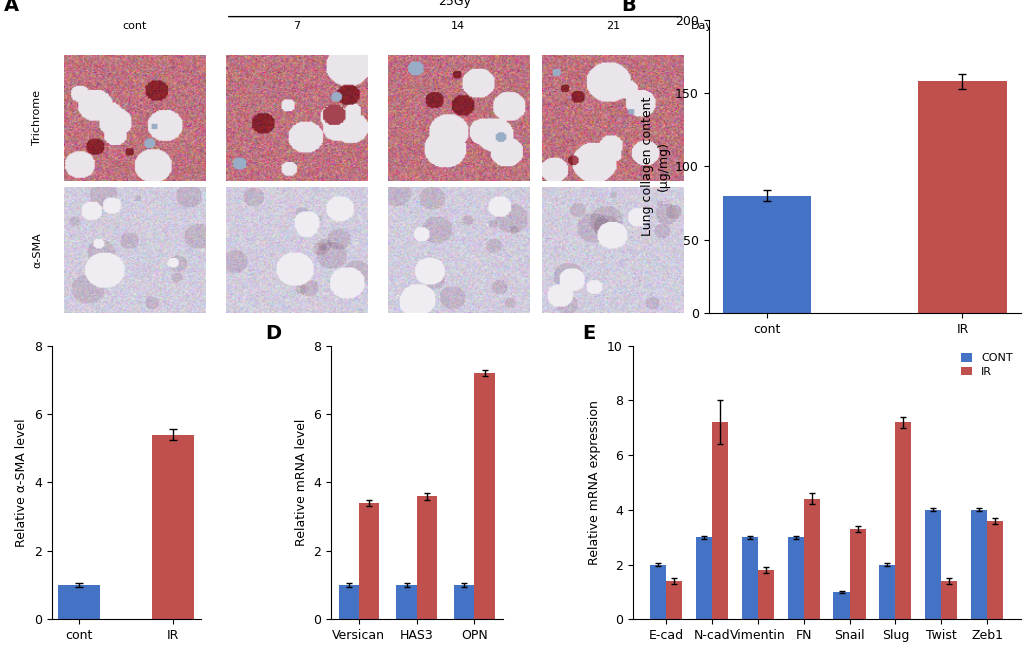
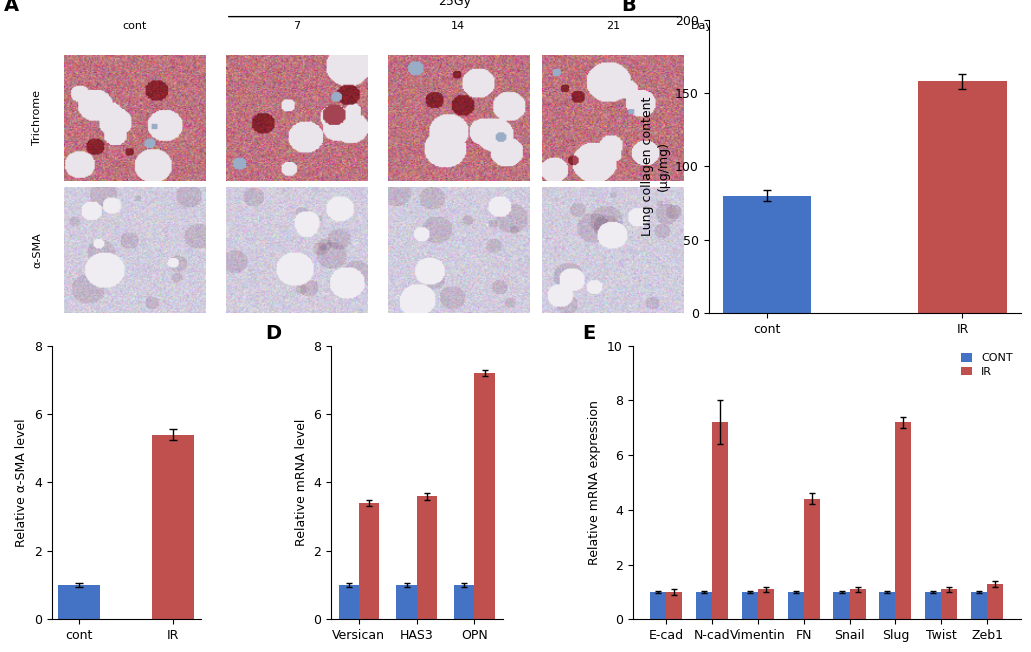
CONT/E-cad: 2 -> 1
IR/E-cad: 1.4 -> 1.0
CONT/N-cad: 3 -> 1
CONT/Vimentin: 3 -> 1
IR/Vimentin: 1.8 -> 1.1
CONT/FN: 3 -> 1
IR/Snail: 3.3 -> 1.1
CONT/Slug: 2 -> 1
CONT/Twist: 4 -> 1
IR/Twist: 1.4 -> 1.1
CONT/Zeb1: 4 -> 1
IR/Zeb1: 3.6 -> 1.3
